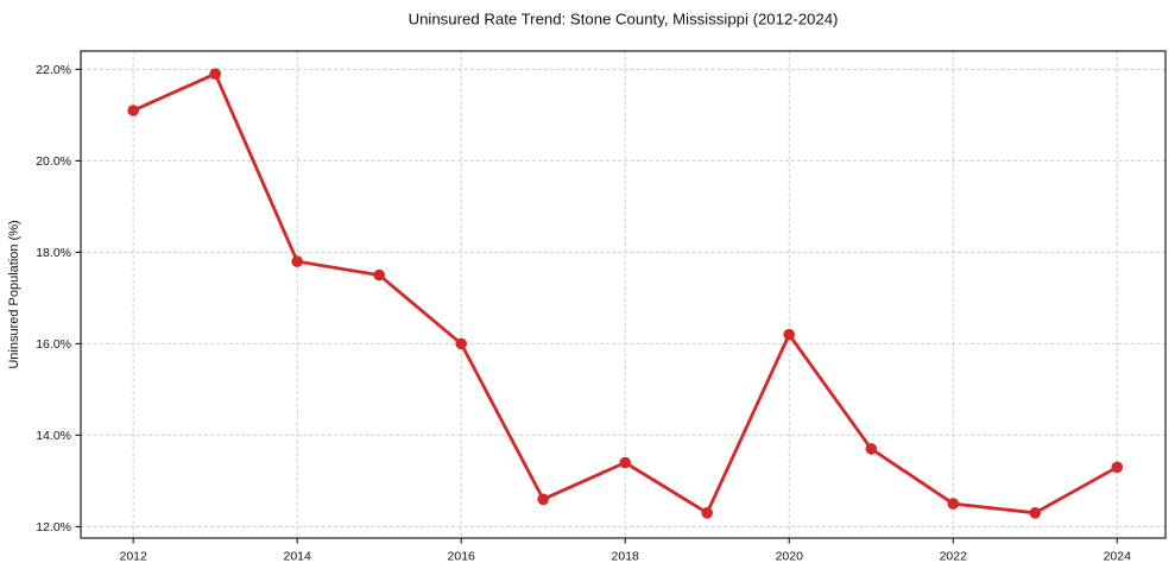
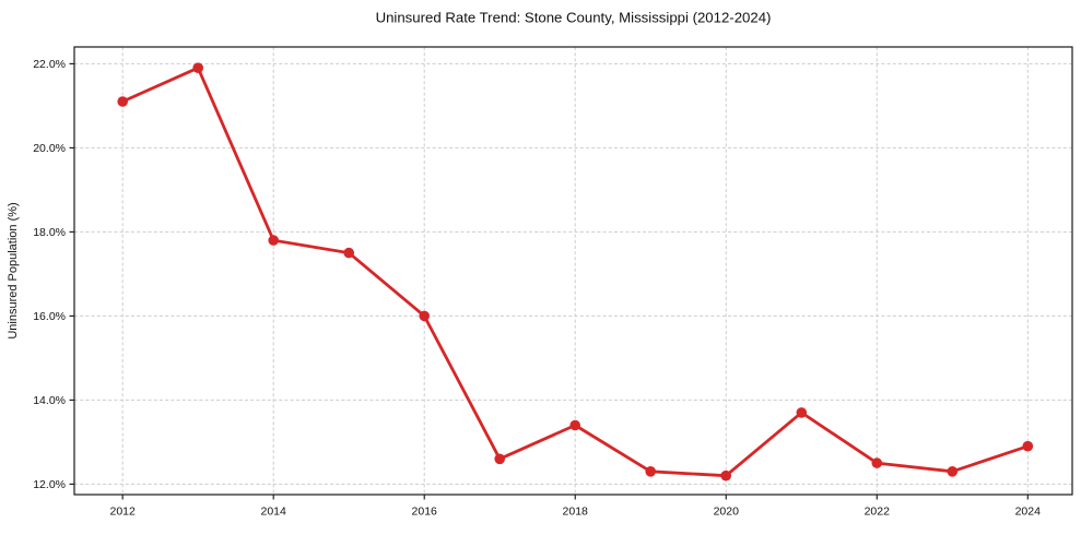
2020: 16.2% -> 12.2%
2024: 13.3% -> 12.9%
